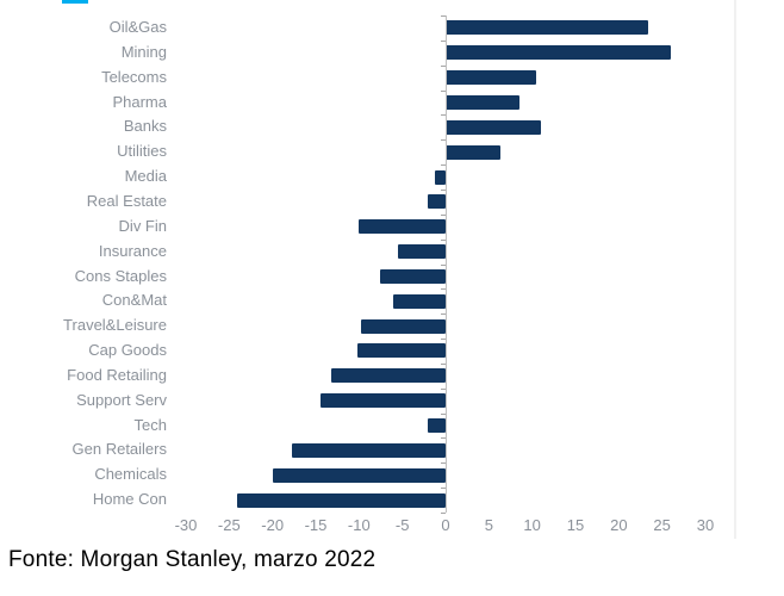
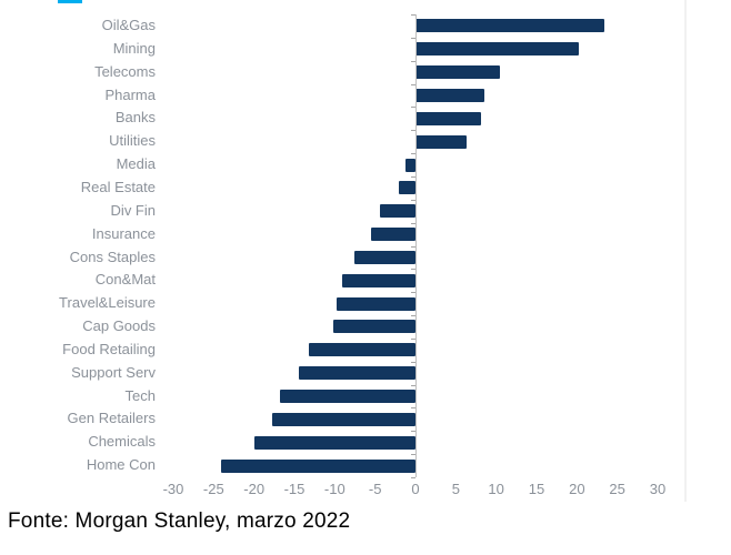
Mining: 26 -> 20
Banks: 11 -> 8
Div Fin: -10 -> -4
Con&Mat: -6 -> -9
Tech: -2 -> -17
